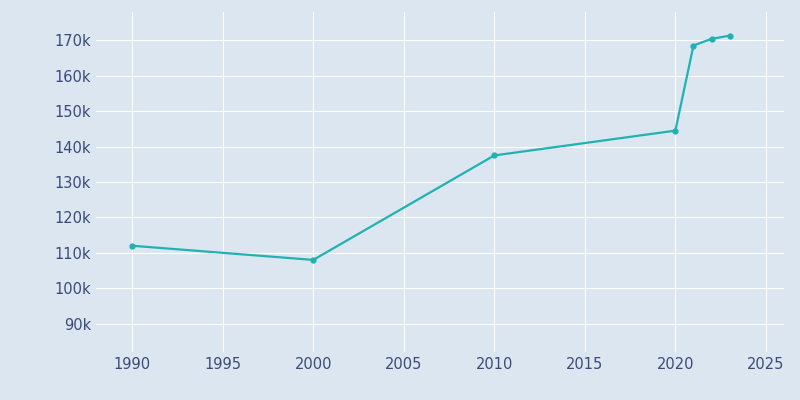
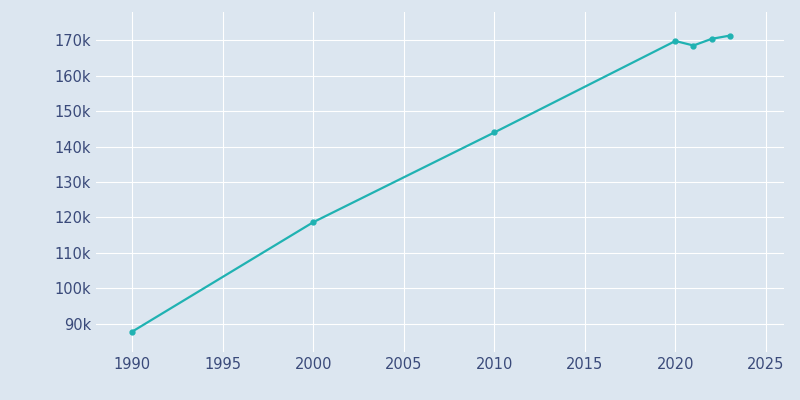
1990: 112.0k -> 87.8k
2000: 108.0k -> 118.7k
2010: 137.5k -> 144.0k
2020: 144.5k -> 169.8k
